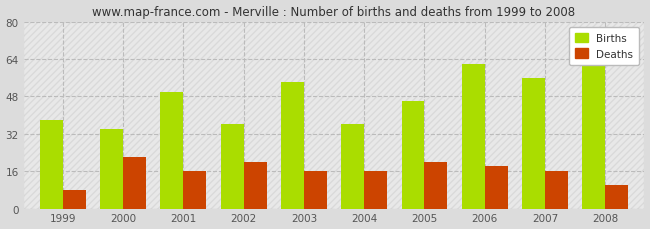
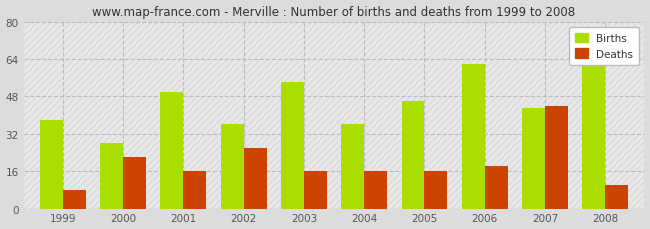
Births/2000: 34 -> 28
Deaths/2002: 20 -> 26
Deaths/2005: 20 -> 16
Births/2007: 56 -> 43
Deaths/2007: 16 -> 44
